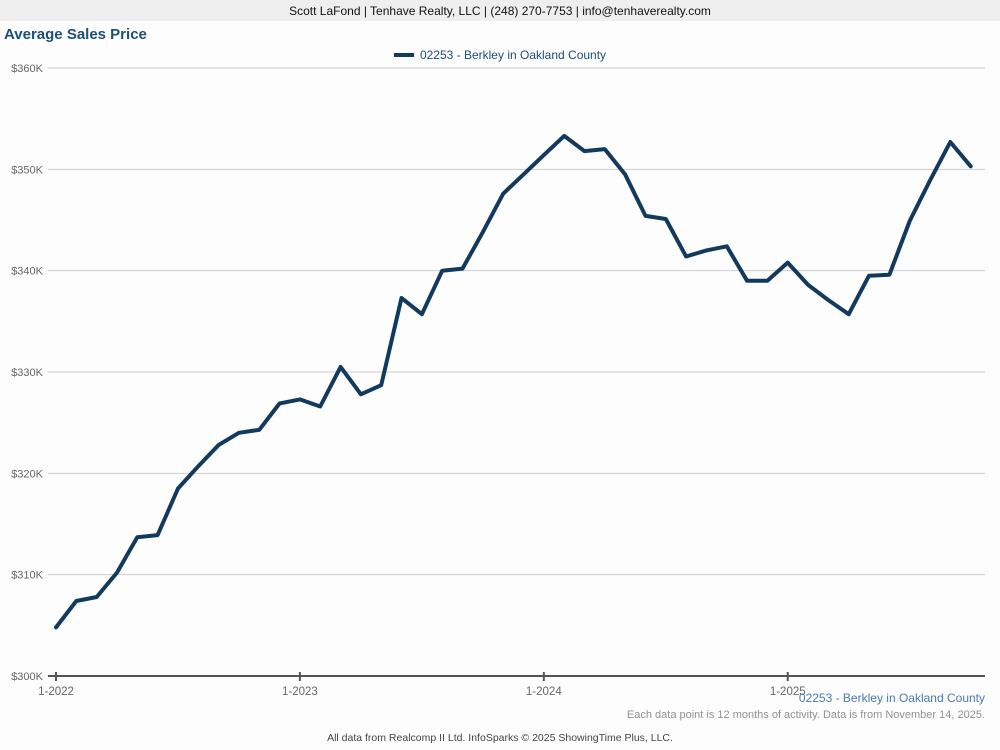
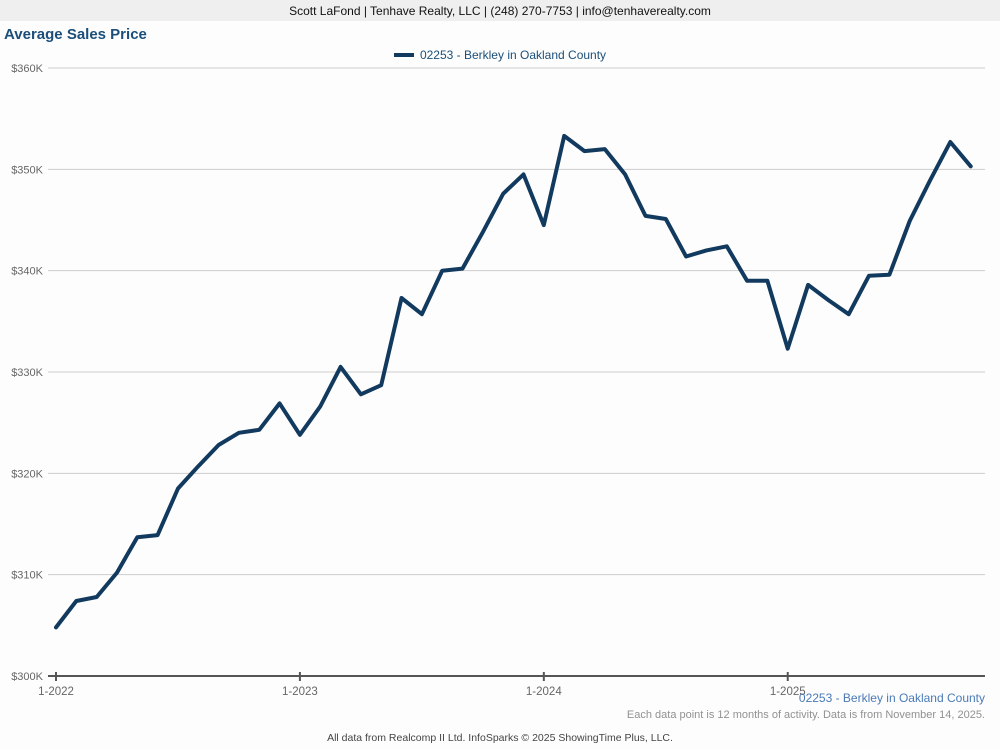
1-2023: $327.3K -> $323.8K
1-2024: $351.4K -> $344.5K
1-2025: $340.8K -> $332.3K
